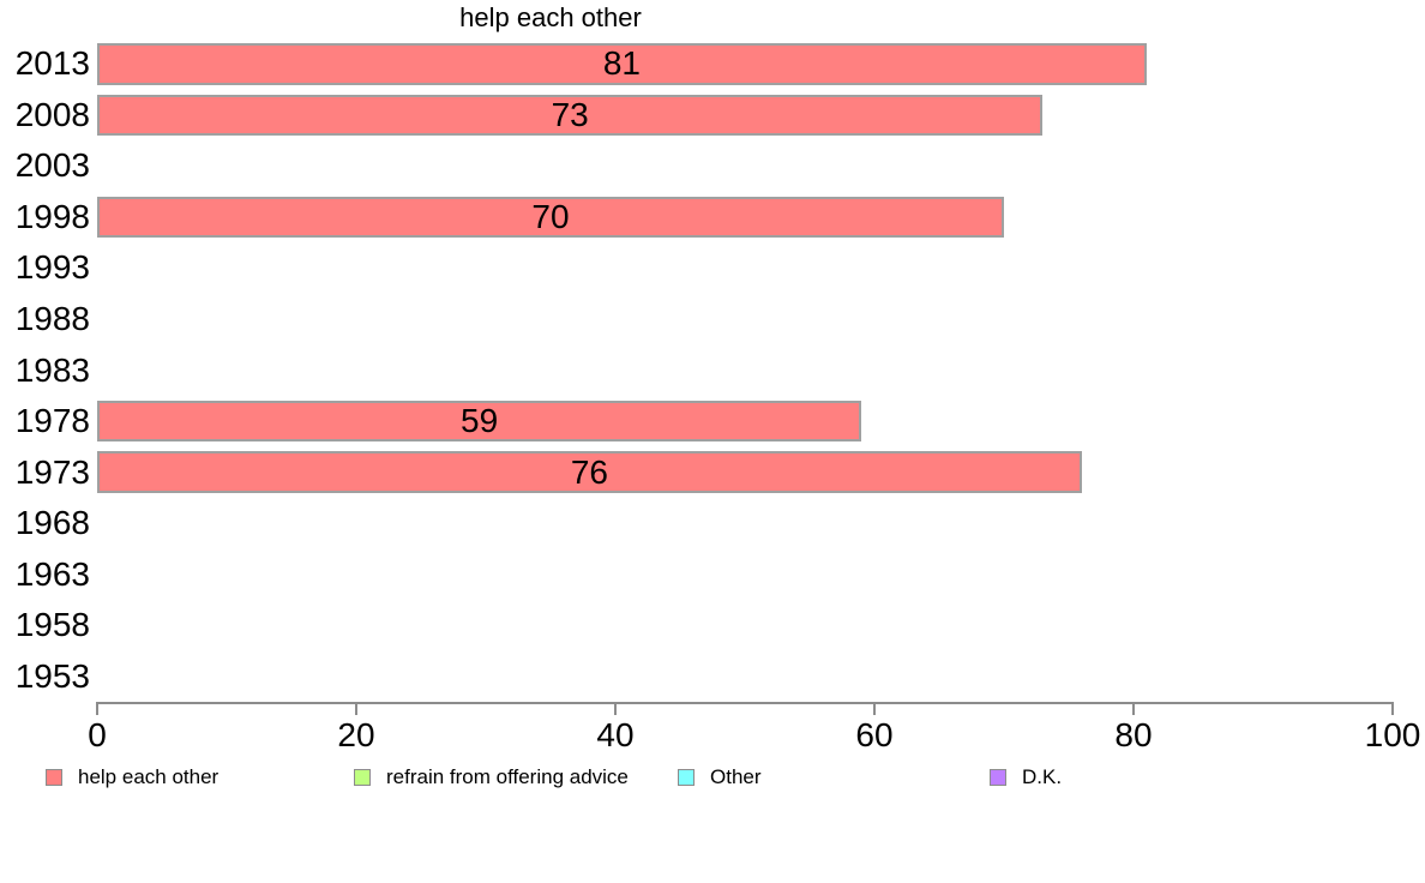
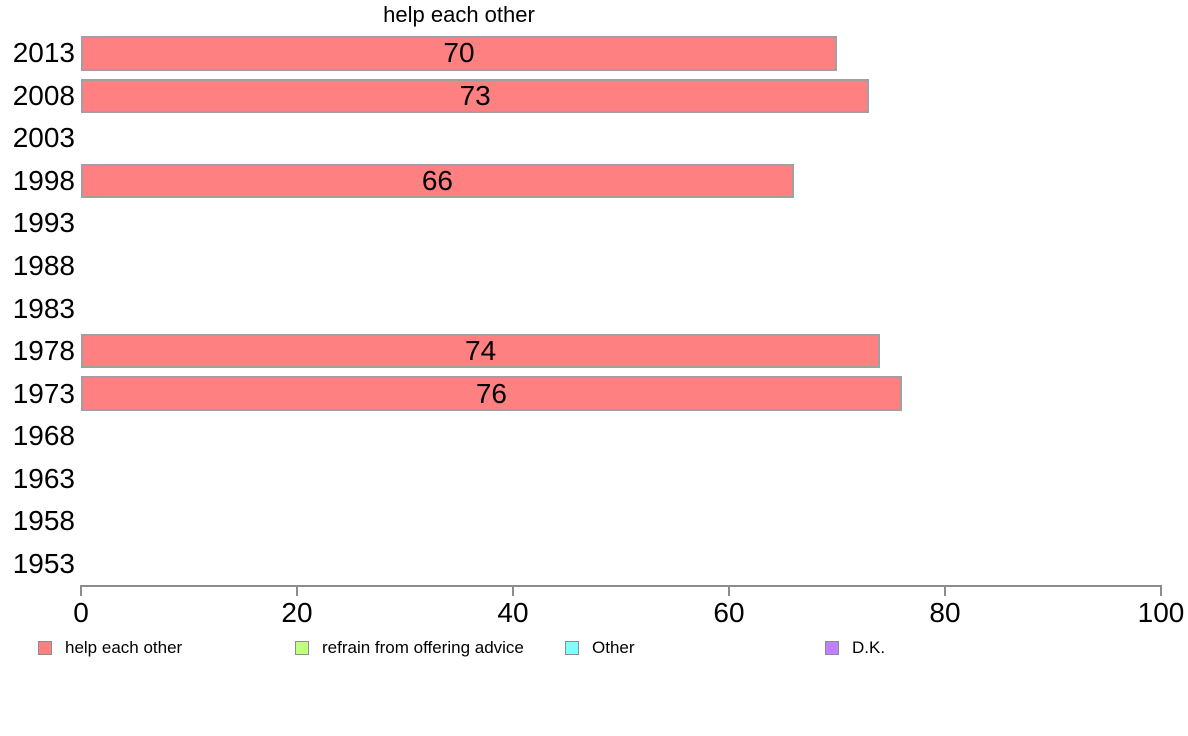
2013: 81 -> 70
1998: 70 -> 66
1978: 59 -> 74
